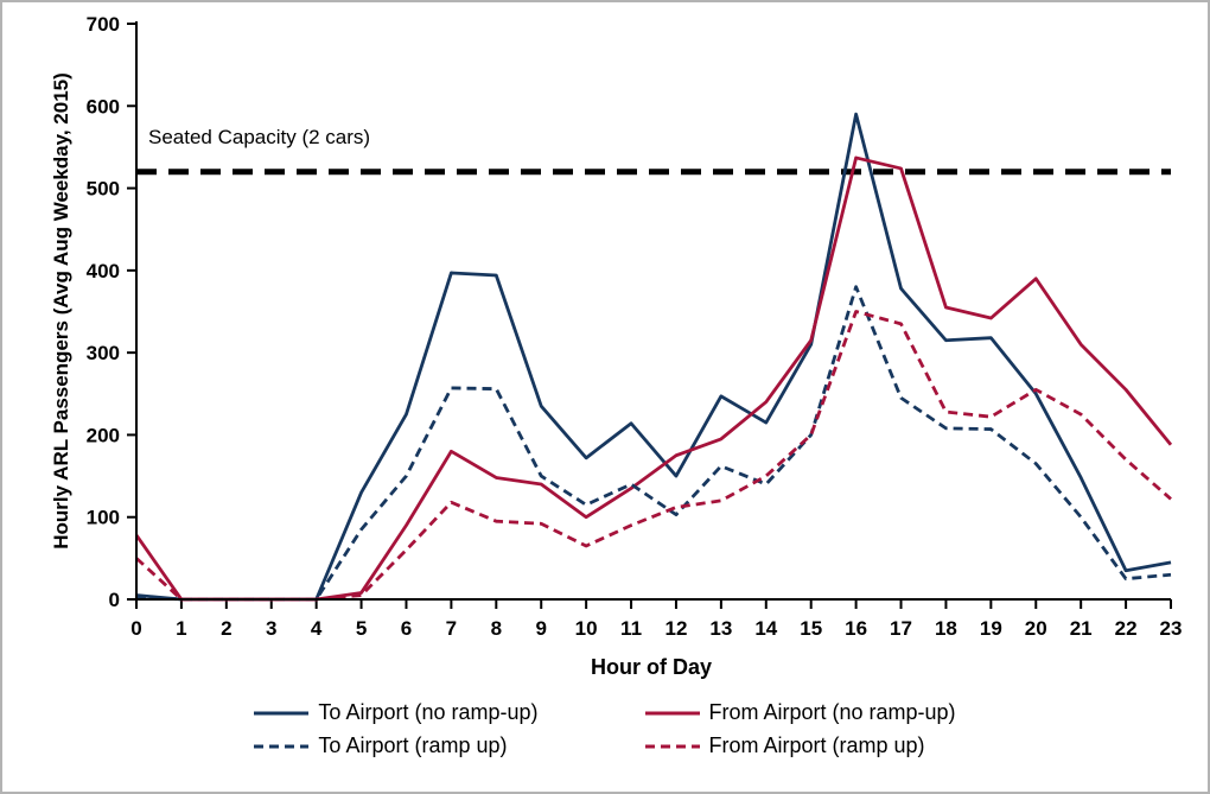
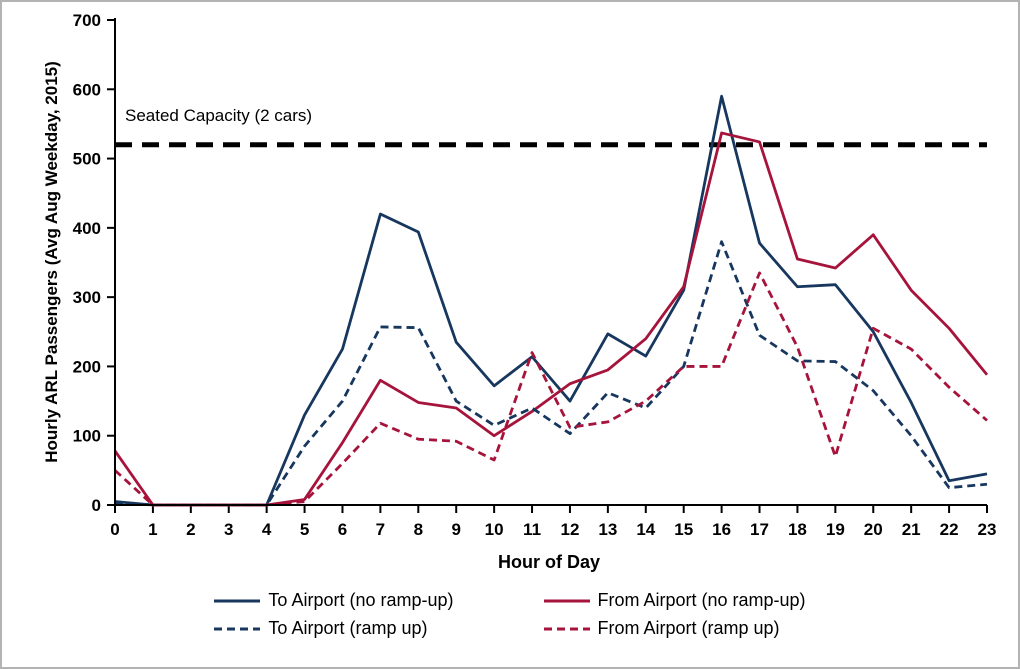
To Airport (no ramp-up)/7: 400 -> 420
From Airport (ramp up)/11: 90 -> 220
From Airport (ramp up)/16: 350 -> 200
From Airport (ramp up)/19: 220 -> 70
